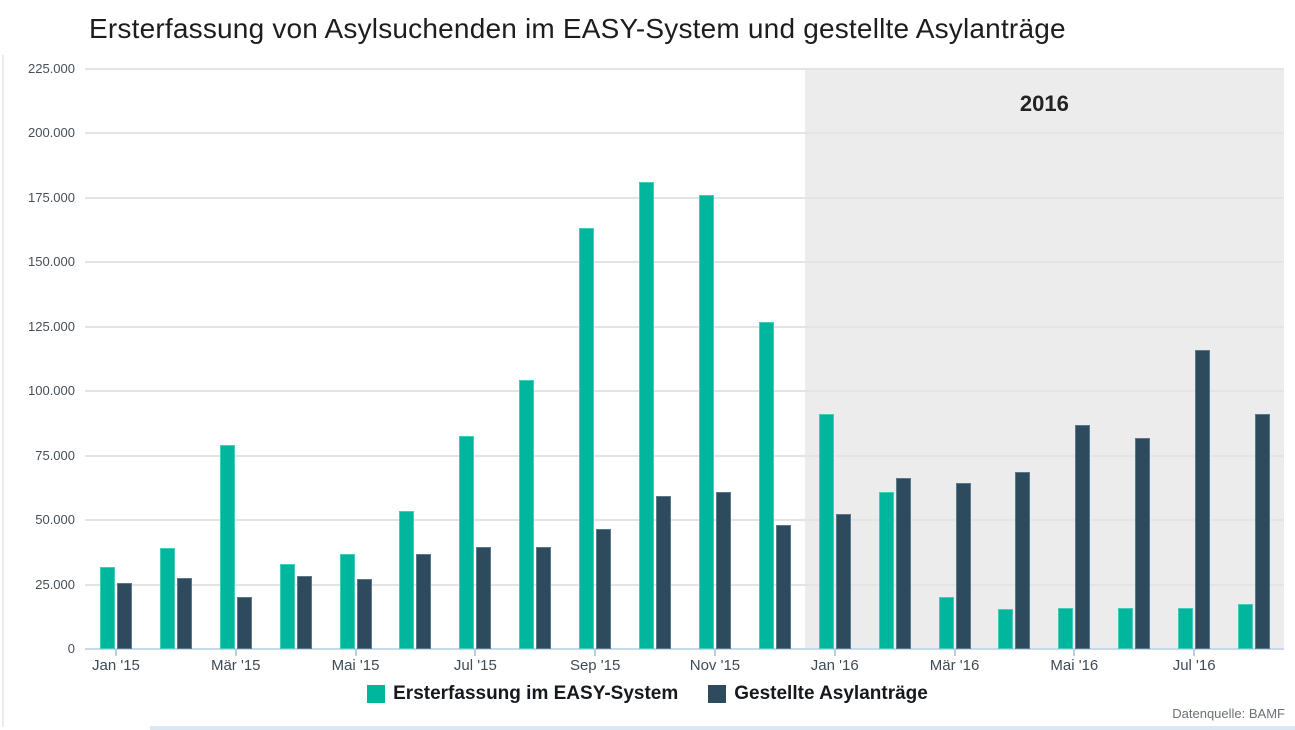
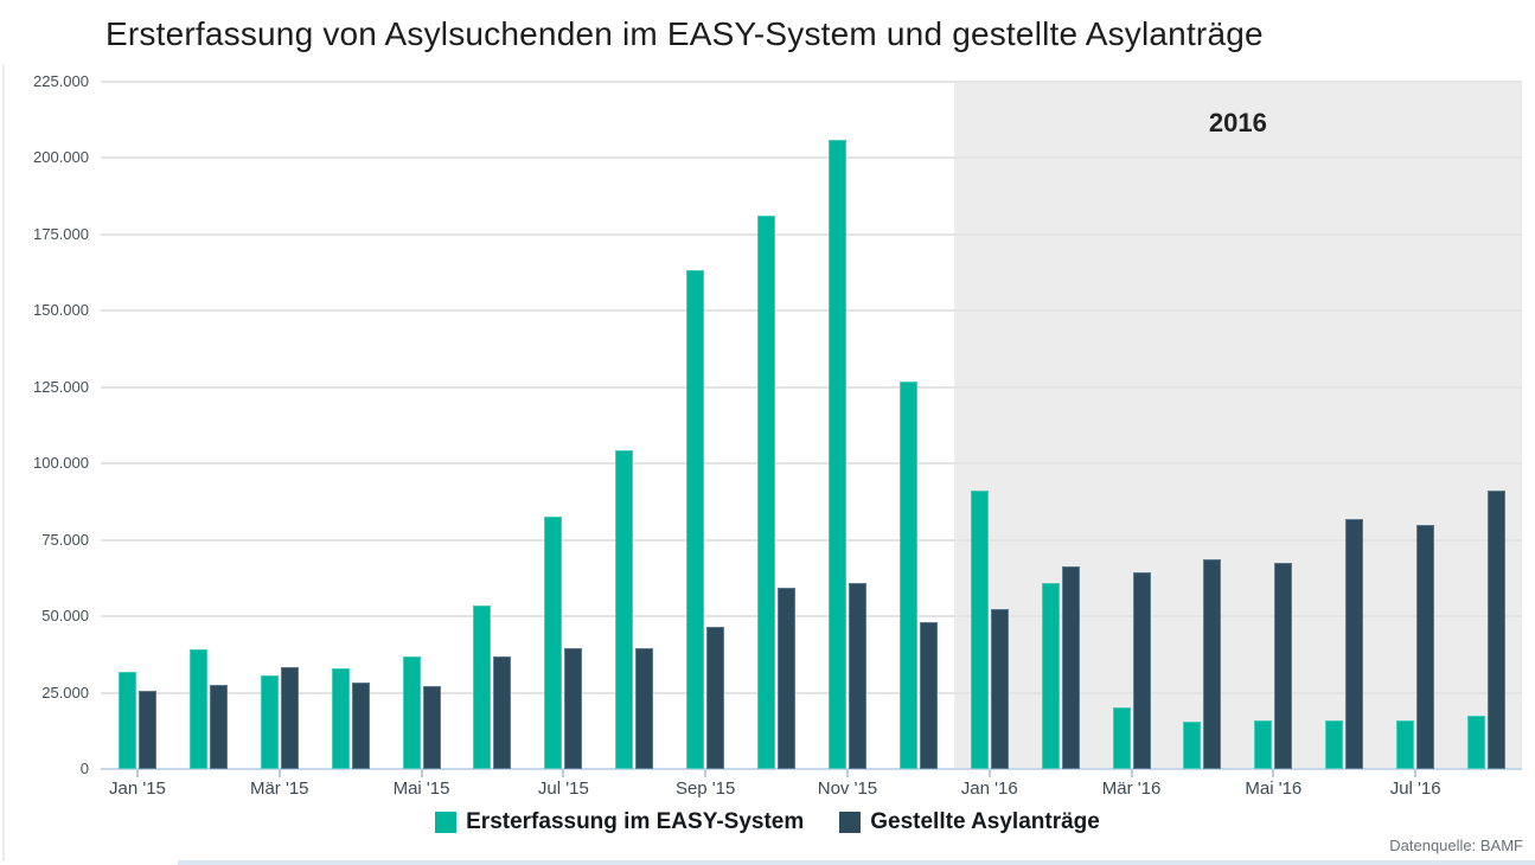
Ersterfassung im EASY-System/Mär '15: 79000 -> 30000
Gestellte Asylanträge/Mär '15: 20000 -> 34000
Ersterfassung im EASY-System/Nov '15: 176000 -> 206000
Gestellte Asylanträge/Mai '16: 87000 -> 68000
Gestellte Asylanträge/Jul '16: 116000 -> 80000
